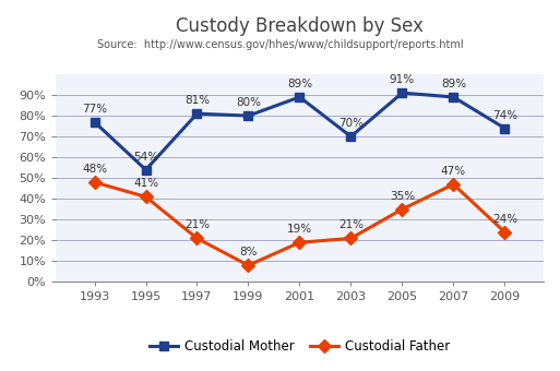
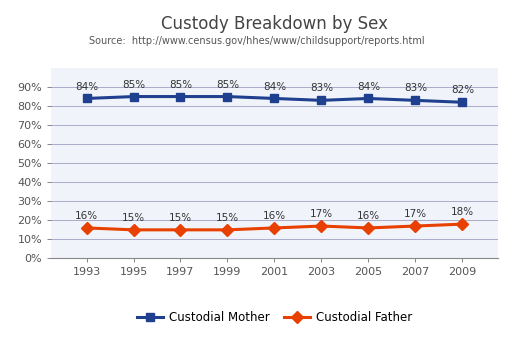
Custodial Mother/1993: 77% -> 84%
Custodial Father/1993: 48% -> 16%
Custodial Mother/1995: 54% -> 85%
Custodial Father/1995: 41% -> 15%
Custodial Mother/1997: 81% -> 85%
Custodial Father/1997: 21% -> 15%
Custodial Mother/1999: 80% -> 85%
Custodial Father/1999: 8% -> 15%
Custodial Mother/2001: 89% -> 84%
Custodial Father/2001: 19% -> 16%
Custodial Mother/2003: 70% -> 83%
Custodial Father/2003: 21% -> 17%
Custodial Mother/2005: 91% -> 84%
Custodial Father/2005: 35% -> 16%
Custodial Mother/2007: 89% -> 83%
Custodial Father/2007: 47% -> 17%
Custodial Mother/2009: 74% -> 82%
Custodial Father/2009: 24% -> 18%
